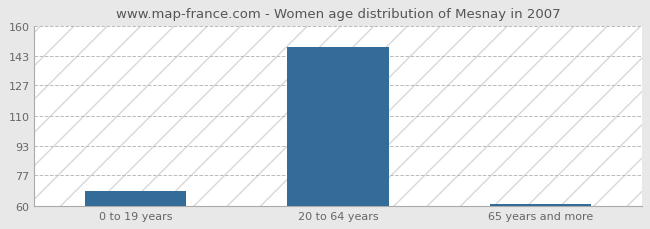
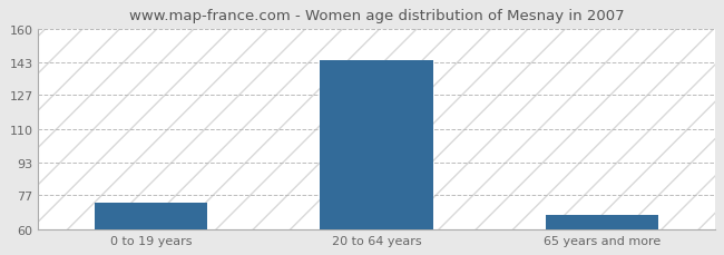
0 to 19 years: 68 -> 73
20 to 64 years: 148 -> 144
65 years and more: 61 -> 67
